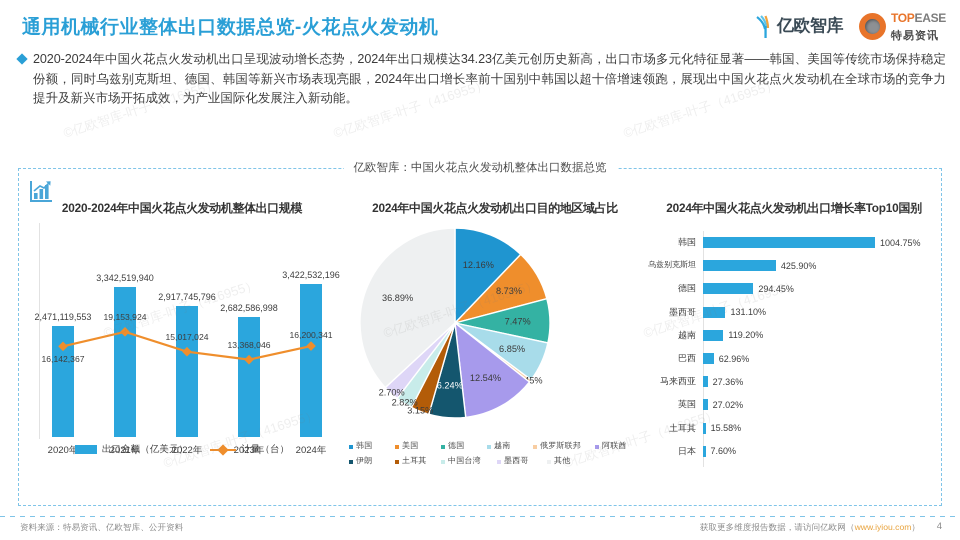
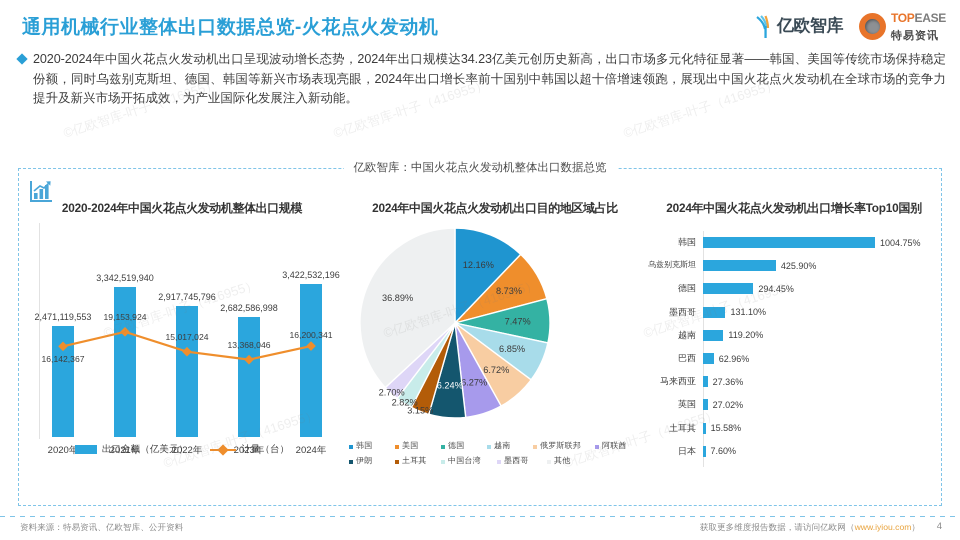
2024年中国火花点火发动机出口目的地区域占比/俄罗斯联邦: 0.45% -> 6.72%
2024年中国火花点火发动机出口目的地区域占比/阿联酋: 12.54% -> 6.27%
